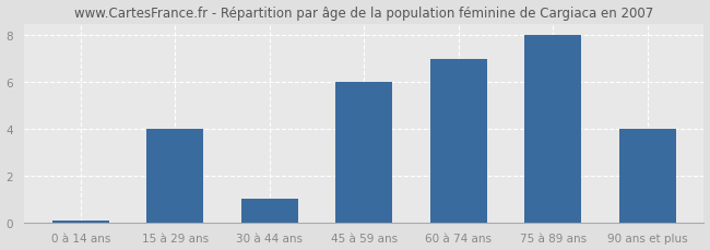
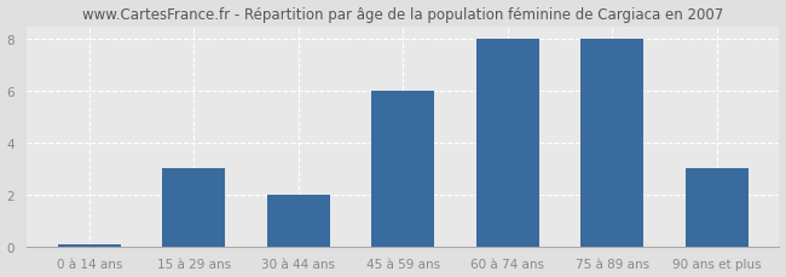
15 à 29 ans: 4.0 -> 3.0
30 à 44 ans: 1.0 -> 2.0
60 à 74 ans: 7.0 -> 8.0
90 ans et plus: 4.0 -> 3.0
